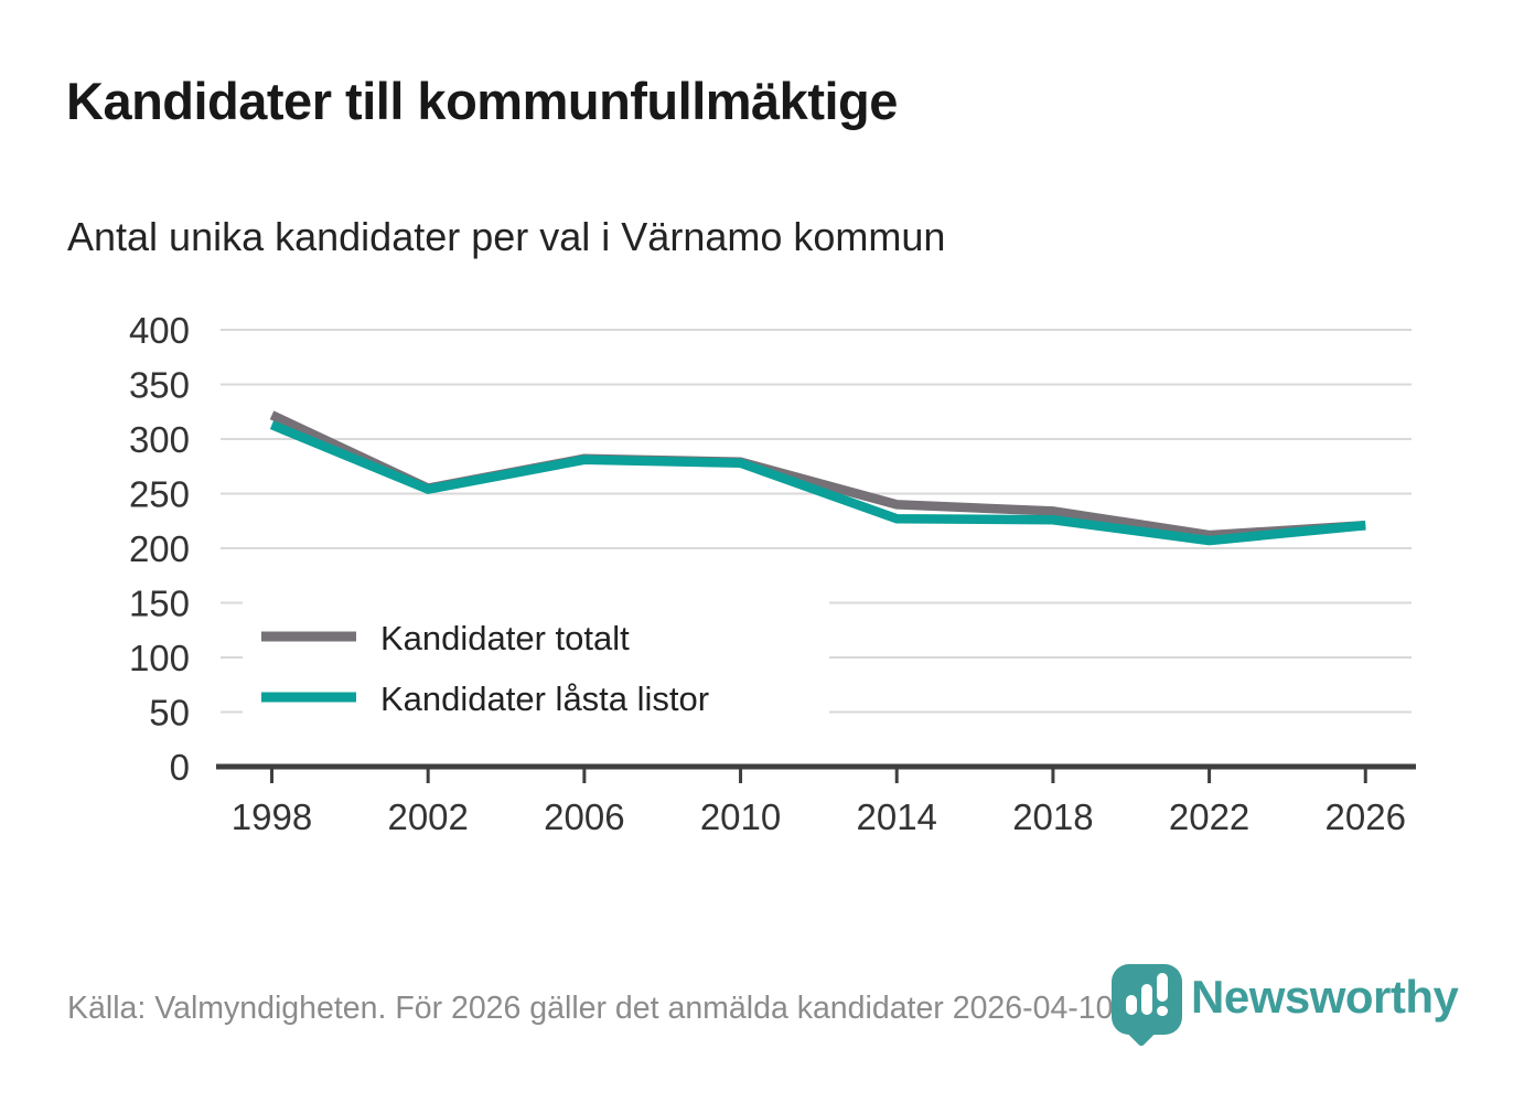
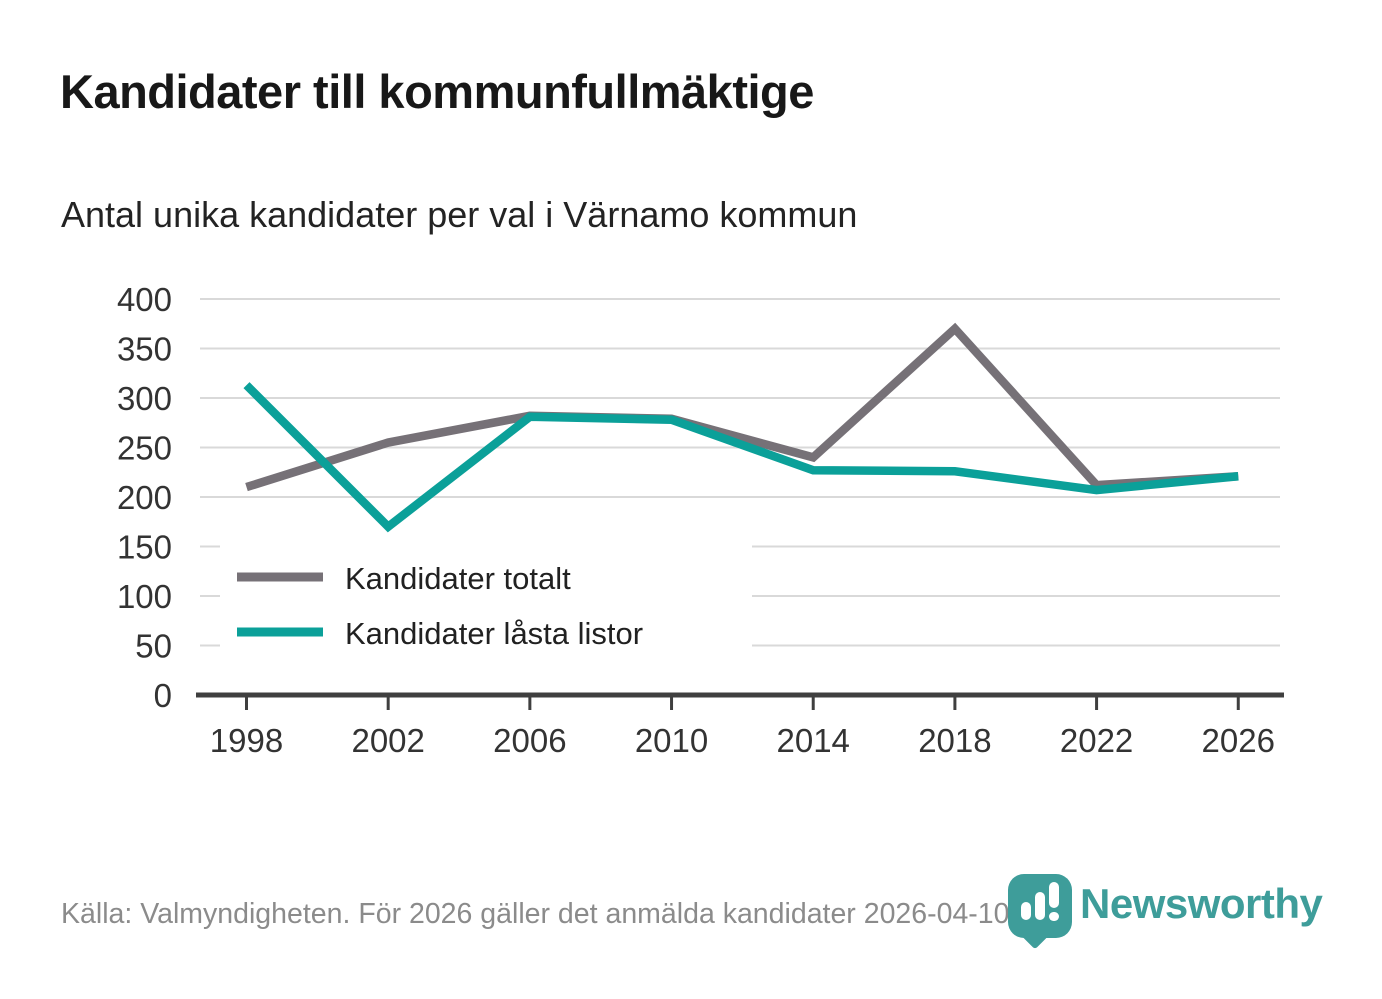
Kandidater totalt/1998: 320 -> 210
Kandidater låsta listor/2002: 250 -> 170
Kandidater totalt/2018: 230 -> 370
